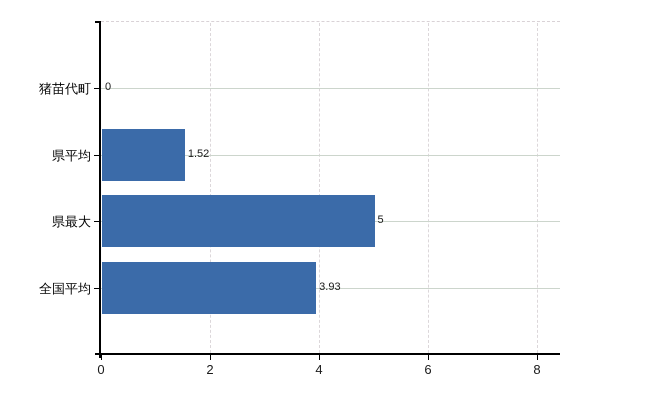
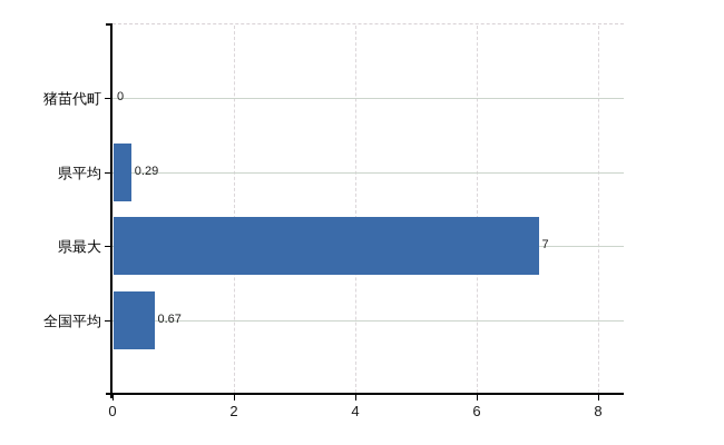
県平均: 1.52 -> 0.29
県最大: 5 -> 7
全国平均: 3.93 -> 0.67
